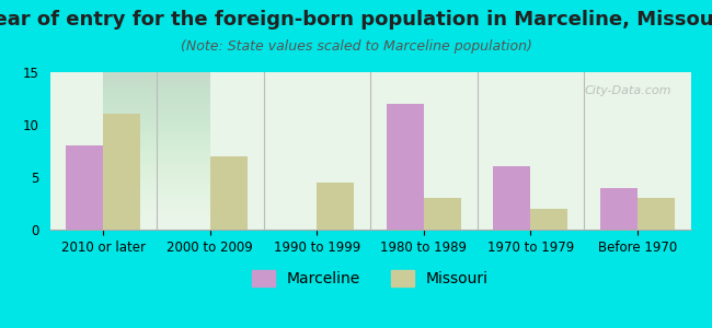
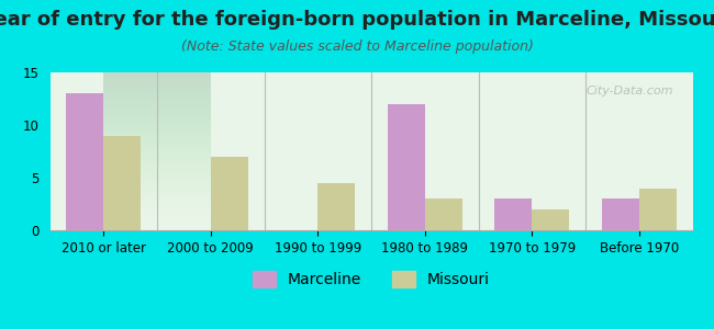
Marceline/2010 or later: 8 -> 13
Missouri/2010 or later: 11.0 -> 9.0
Marceline/1970 to 1979: 6 -> 3
Marceline/Before 1970: 4 -> 3
Missouri/Before 1970: 3.0 -> 4.0
